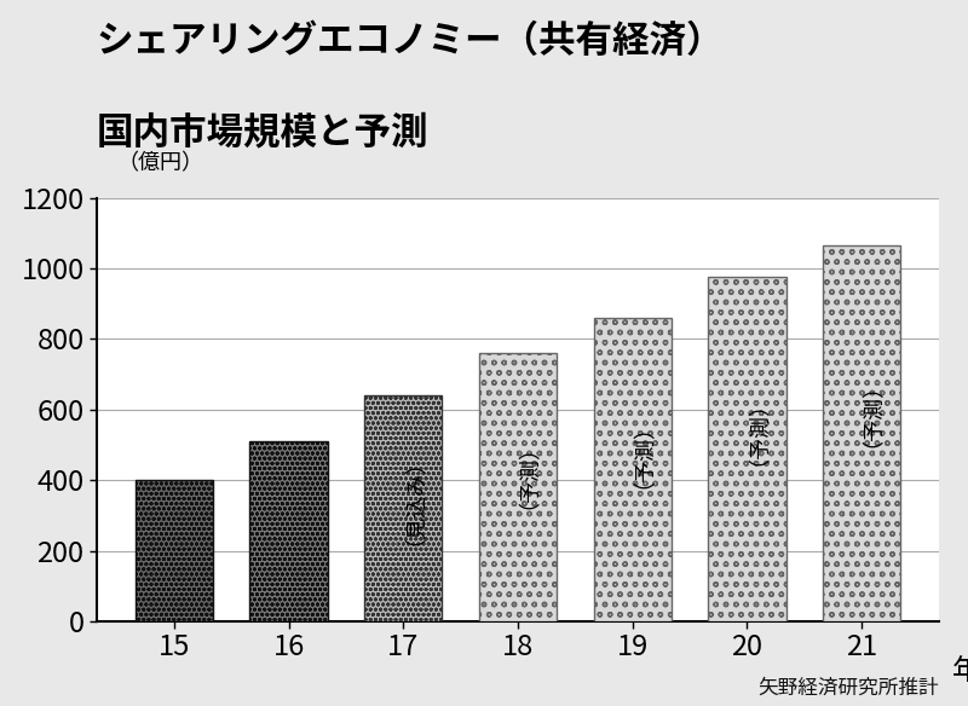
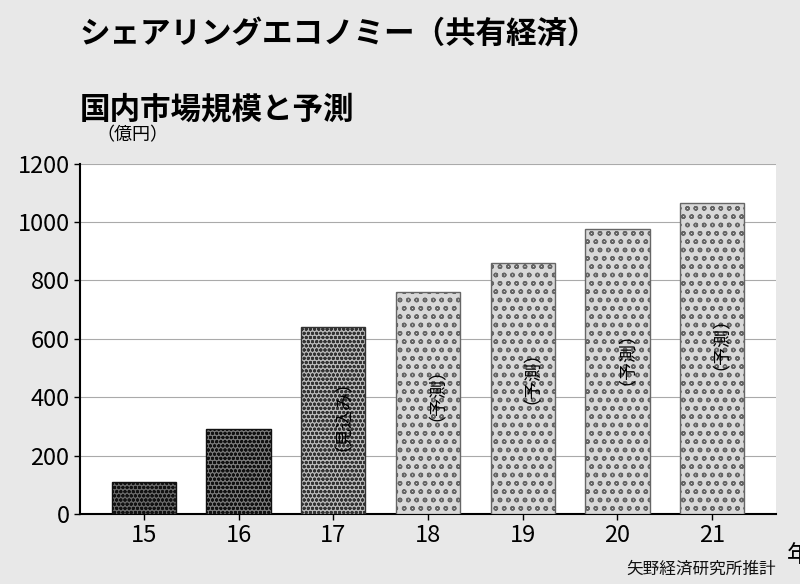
15: 400 -> 110
16: 510 -> 290
